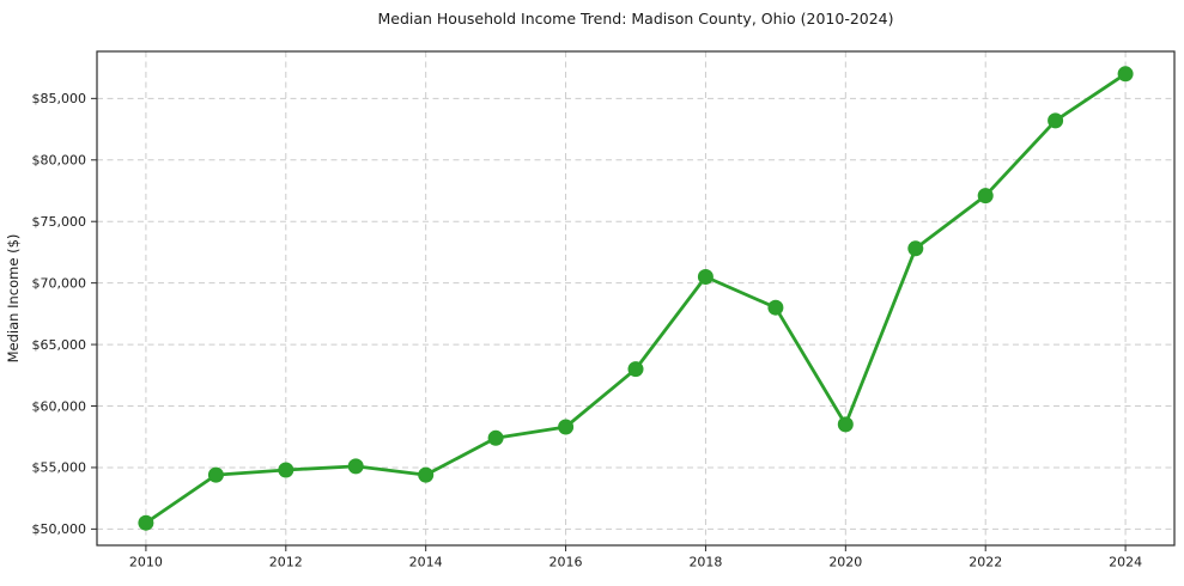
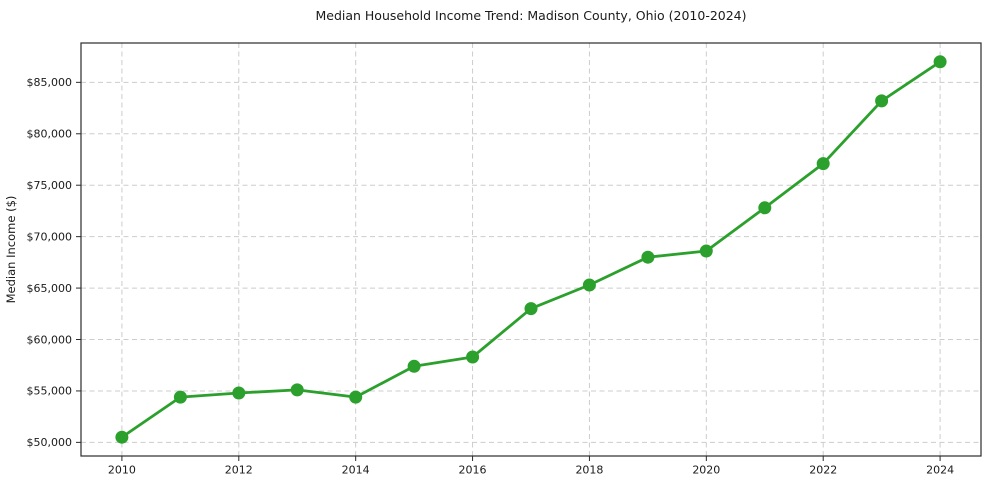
2018: $70500 -> $65300
2020: $58500 -> $68600
